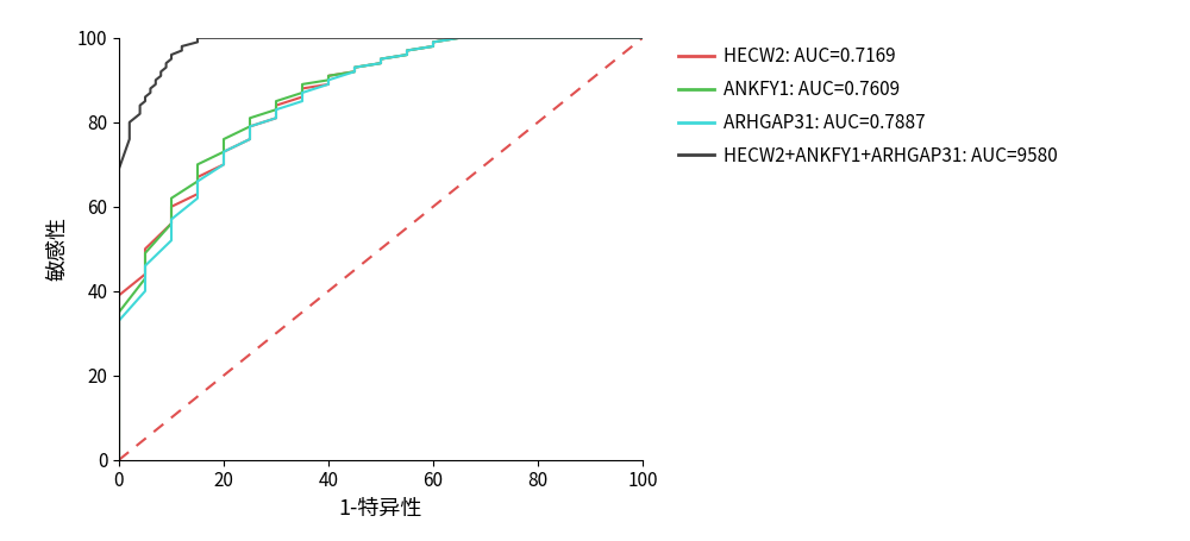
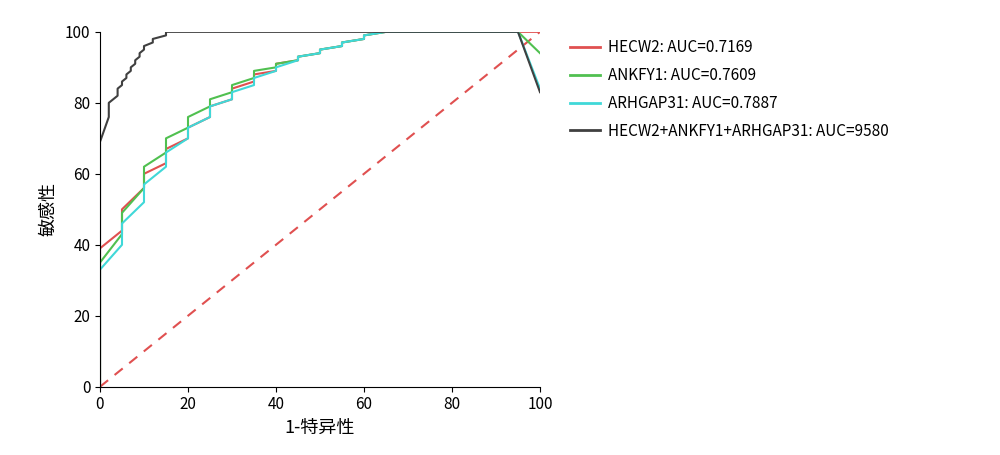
ANKFY1: AUC=0.7609/100: 100 -> 94
ARHGAP31: AUC=0.7887/100: 100 -> 84
HECW2+ANKFY1+ARHGAP31: AUC=9580/100: 100 -> 83
